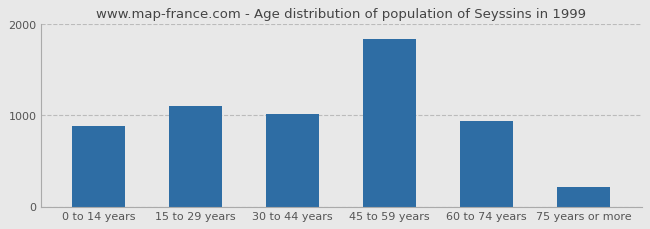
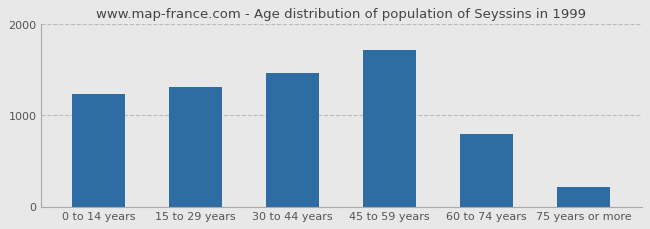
0 to 14 years: 880 -> 1230
15 to 29 years: 1100 -> 1310
30 to 44 years: 1020 -> 1460
45 to 59 years: 1840 -> 1720
60 to 74 years: 940 -> 800
